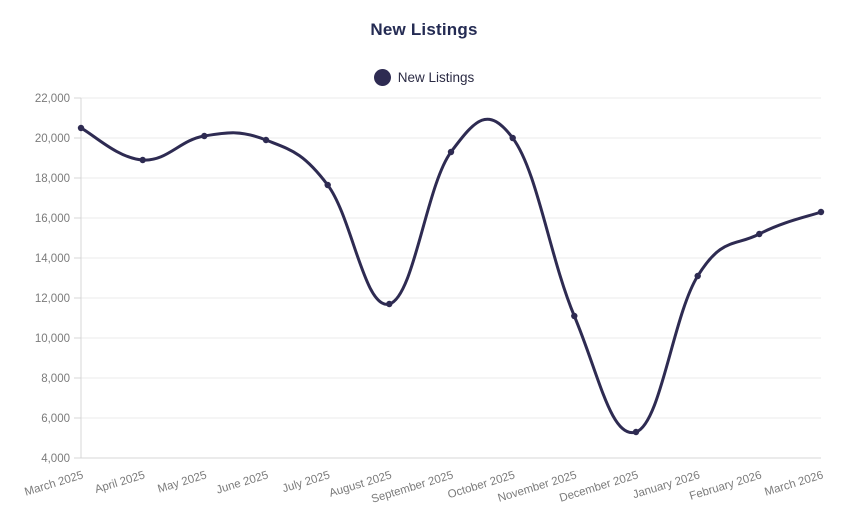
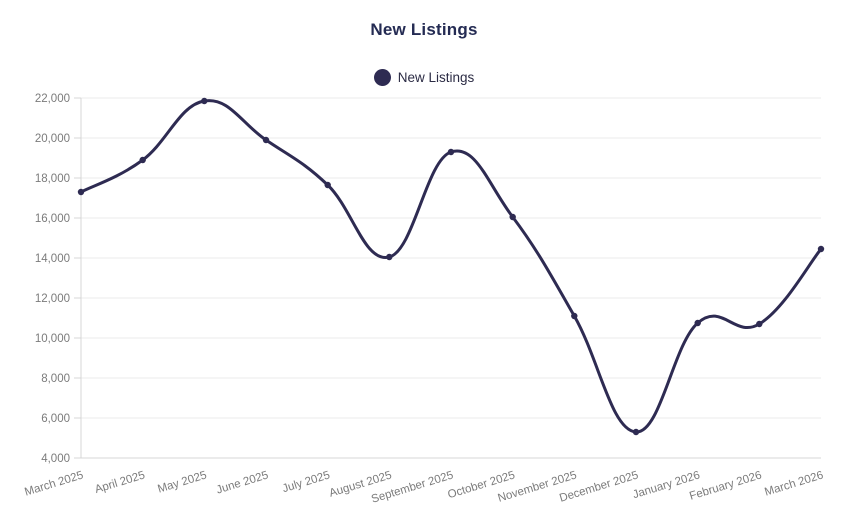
March 2025: 20500 -> 17300
May 2025: 20100 -> 21800
August 2025: 11700 -> 14000
October 2025: 20000 -> 16000
January 2026: 13100 -> 10800
February 2026: 15200 -> 10700
March 2026: 16300 -> 14400
